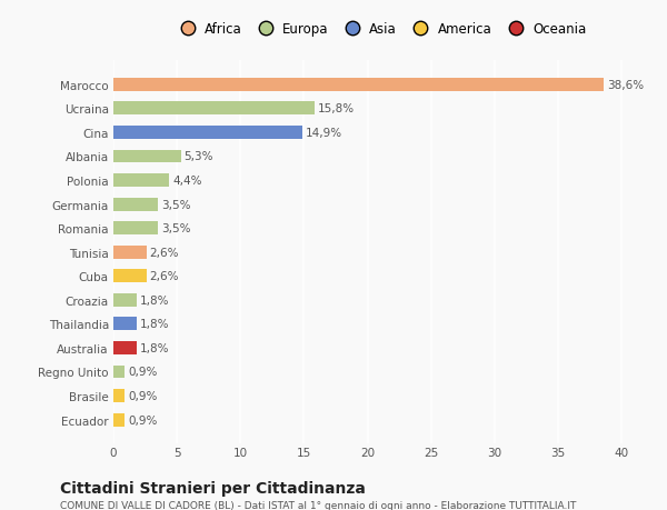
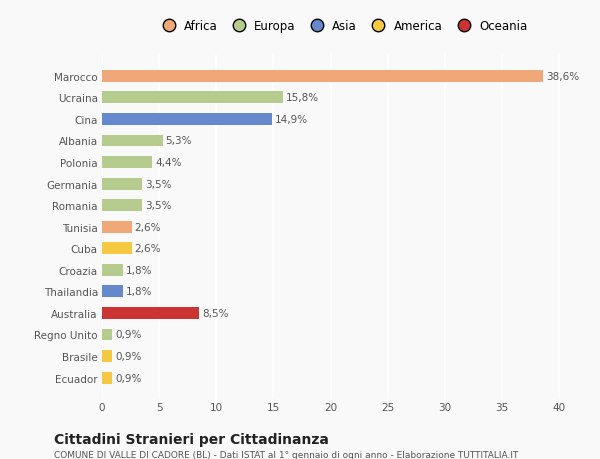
Australia: 1,8% -> 8,5%
